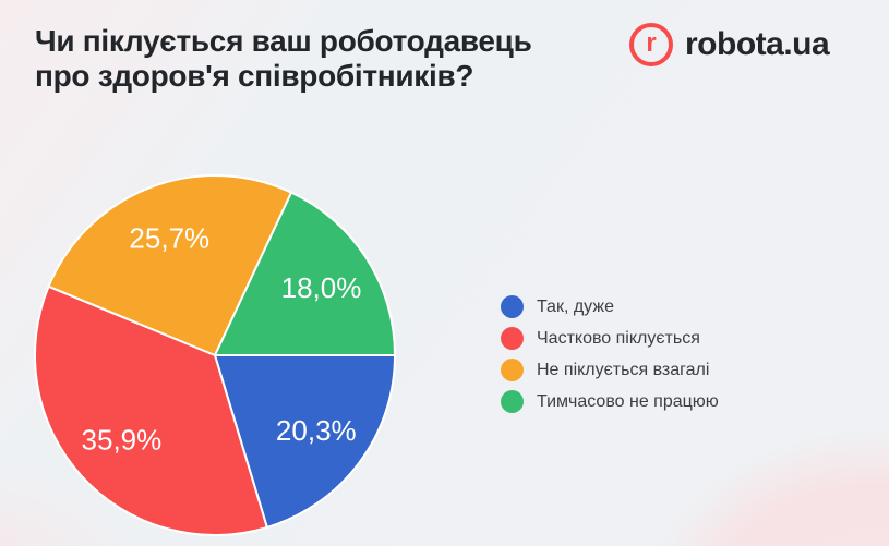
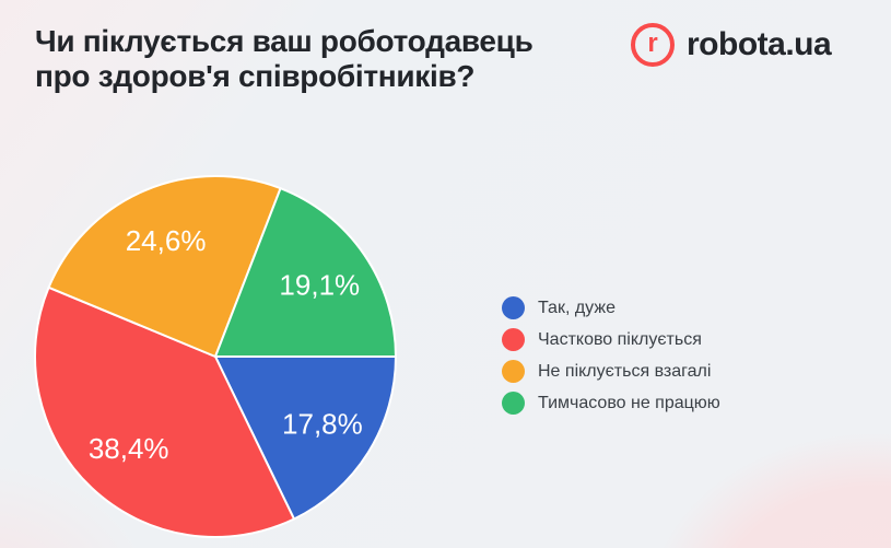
Так, дуже: 20,3% -> 17,8%
Частково піклується: 35,9% -> 38,4%
Не піклується взагалі: 25,7% -> 24,6%
Тимчасово не працюю: 18,0% -> 19,1%
